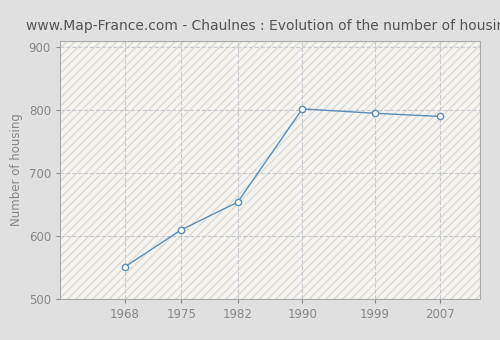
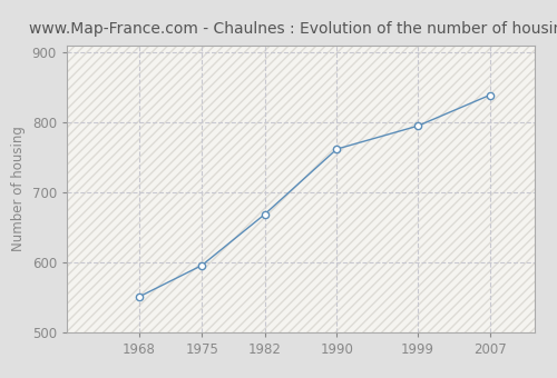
1975: 610 -> 596
1982: 654 -> 669
1990: 802 -> 762
2007: 790 -> 839
